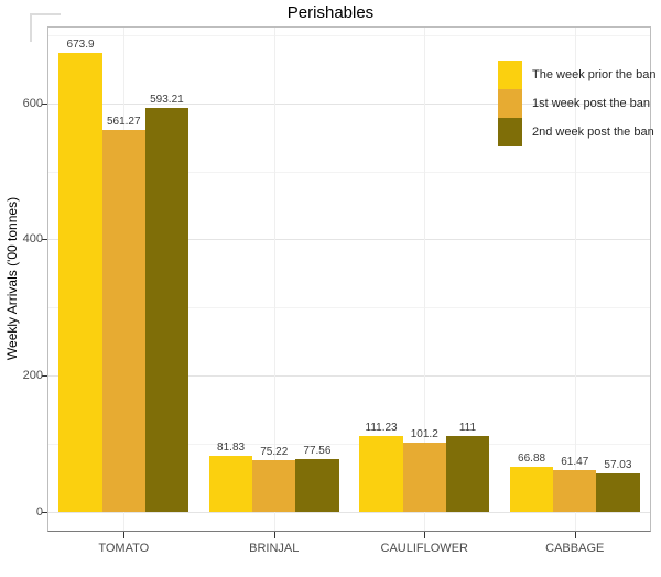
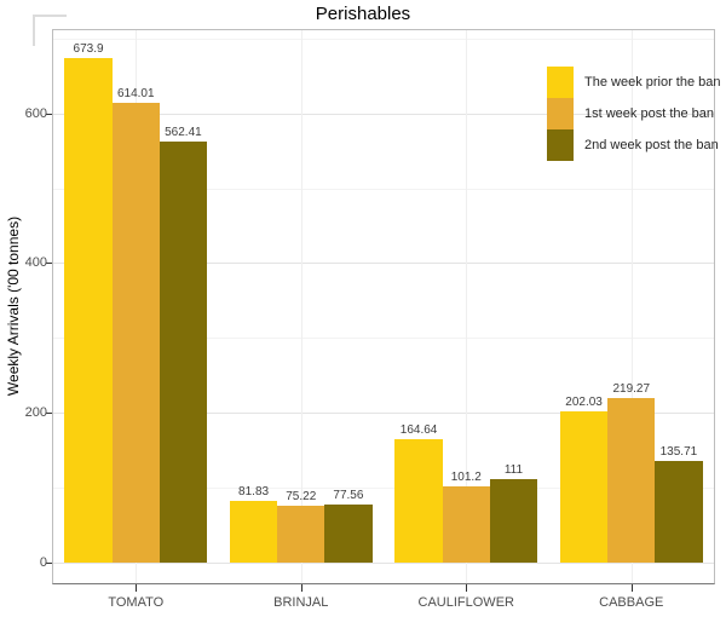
1st week post the ban/TOMATO: 561.27 -> 614.01
2nd week post the ban/TOMATO: 593.21 -> 562.41
The week prior the ban/CAULIFLOWER: 111.23 -> 164.64
The week prior the ban/CABBAGE: 66.88 -> 202.03
1st week post the ban/CABBAGE: 61.47 -> 219.27
2nd week post the ban/CABBAGE: 57.03 -> 135.71
